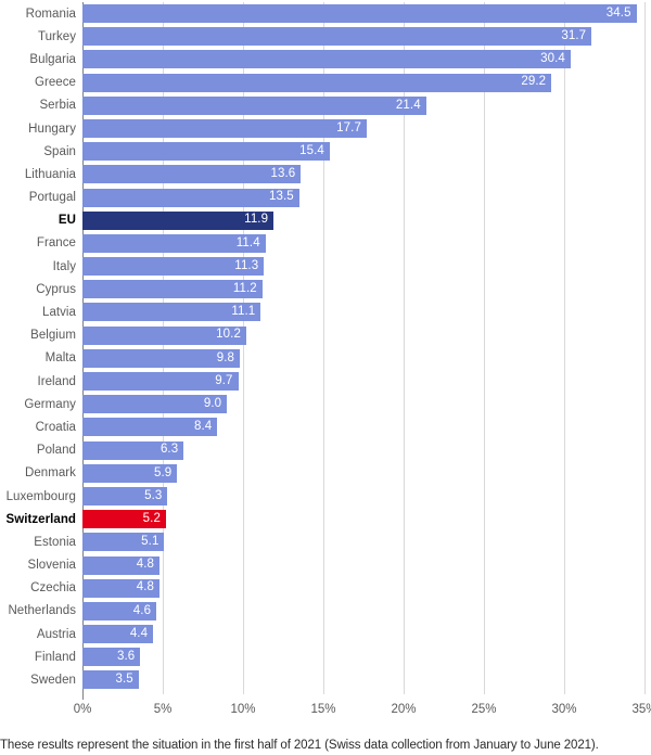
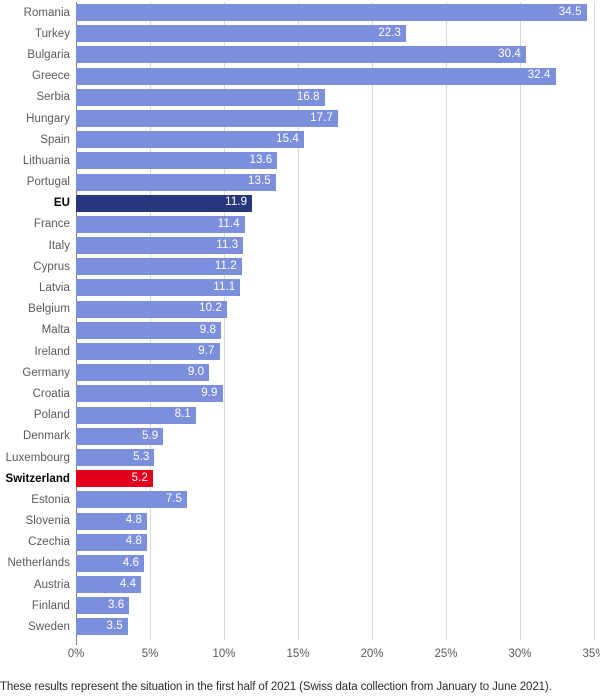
Turkey: 31.7 -> 22.3
Greece: 29.2 -> 32.4
Serbia: 21.4 -> 16.8
Croatia: 8.4 -> 9.9
Poland: 6.3 -> 8.1
Estonia: 5.1 -> 7.5
